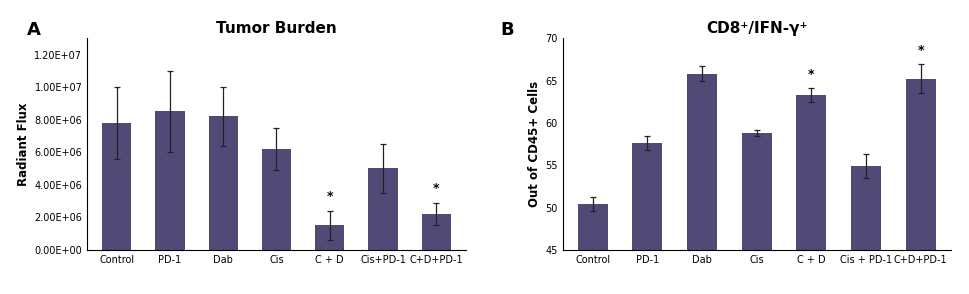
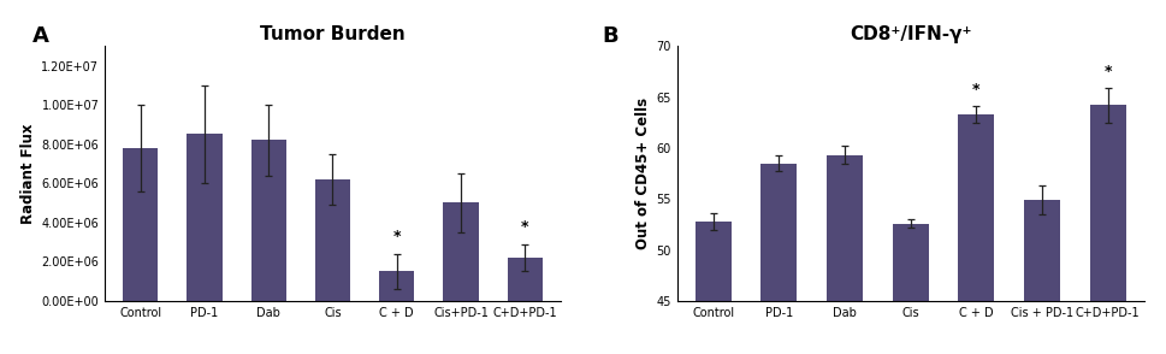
CD8⁺/IFN-γ⁺/Control: 50.4 -> 52.8
CD8⁺/IFN-γ⁺/PD-1: 57.6 -> 58.5
CD8⁺/IFN-γ⁺/Dab: 65.8 -> 59.3
CD8⁺/IFN-γ⁺/Cis: 58.8 -> 52.6
CD8⁺/IFN-γ⁺/C+D+PD-1: 65.2 -> 64.2
